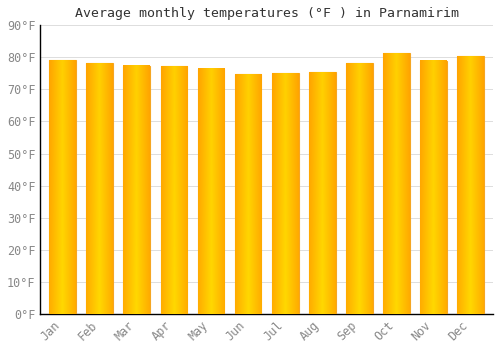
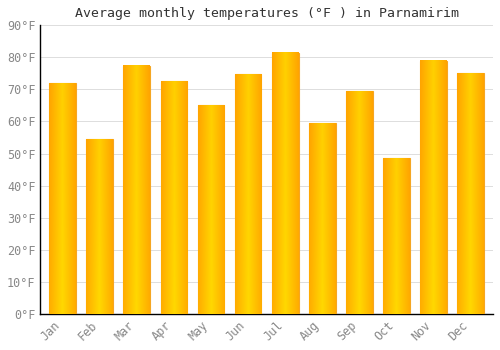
Jan: 79.2°F -> 72.0°F
Feb: 78.1°F -> 54.5°F
Apr: 77.2°F -> 72.5°F
May: 76.5°F -> 65.0°F
Jul: 75.1°F -> 81.5°F
Aug: 75.4°F -> 59.5°F
Sep: 78.1°F -> 69.5°F
Oct: 81.3°F -> 48.5°F
Dec: 80.4°F -> 75.0°F
